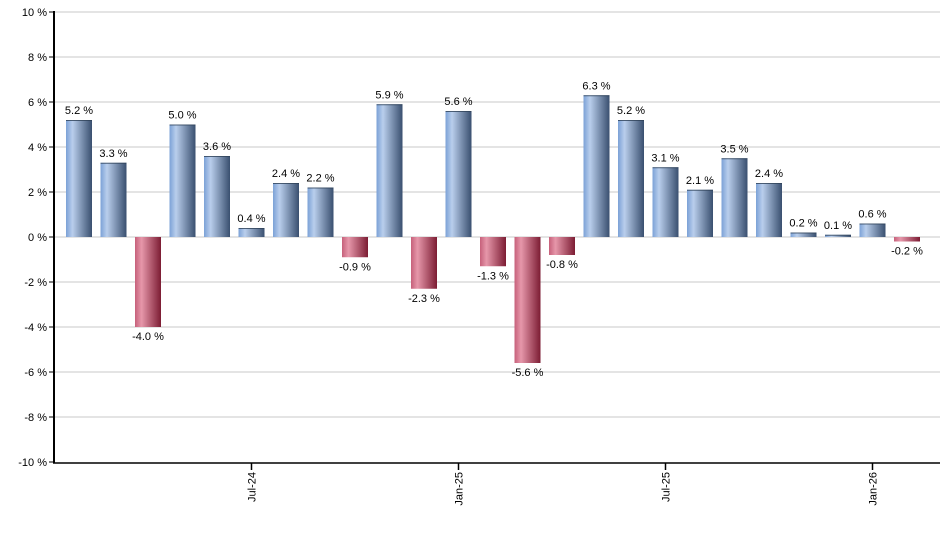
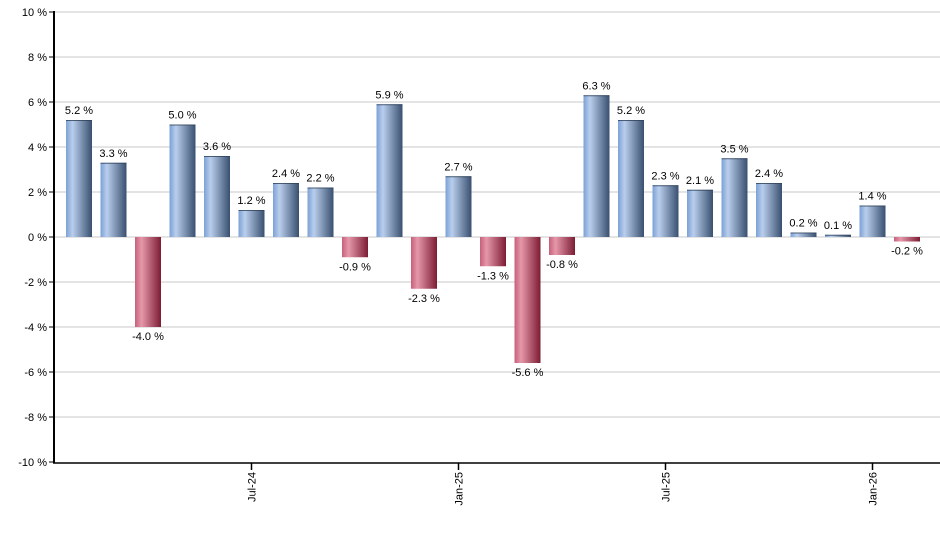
Jul-24: 0.4 -> 1.2
Jan-25: 5.6 -> 2.7
Jul-25: 3.1 -> 2.3
Jan-26: 0.6 -> 1.4
